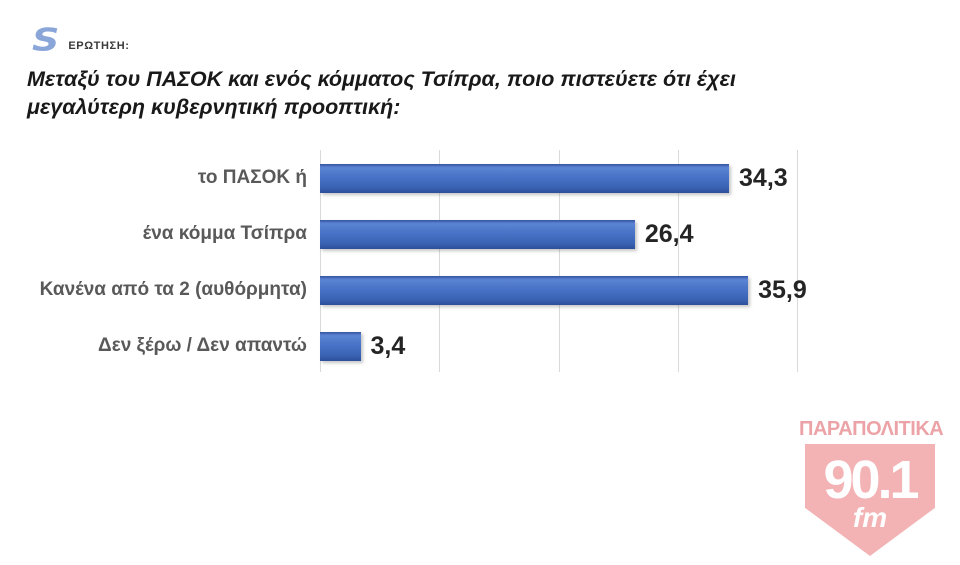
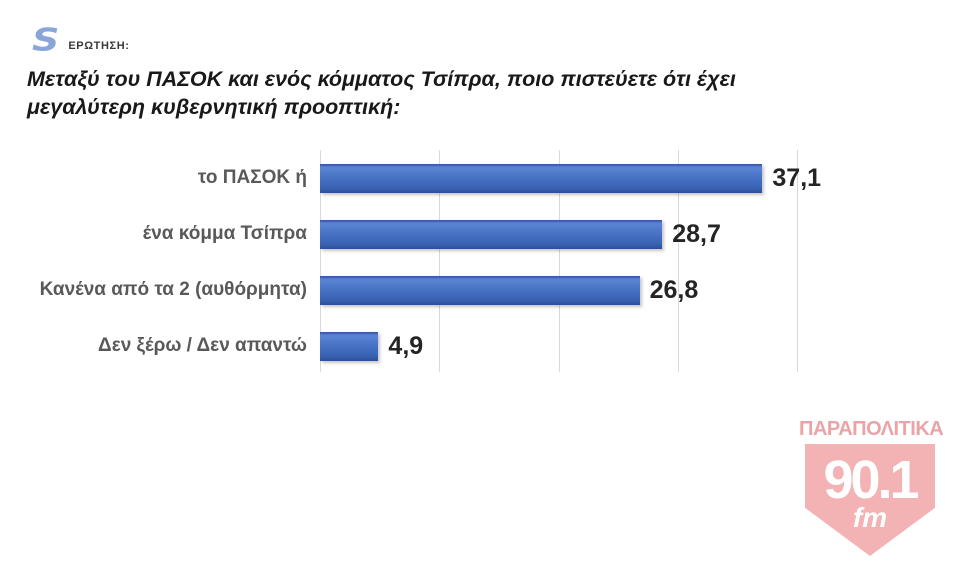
το ΠΑΣΟΚ ή: 34,3 -> 37,1
ένα κόμμα Τσίπρα: 26,4 -> 28,7
Κανένα από τα 2 (αυθόρμητα): 35,9 -> 26,8
Δεν ξέρω / Δεν απαντώ: 3,4 -> 4,9
